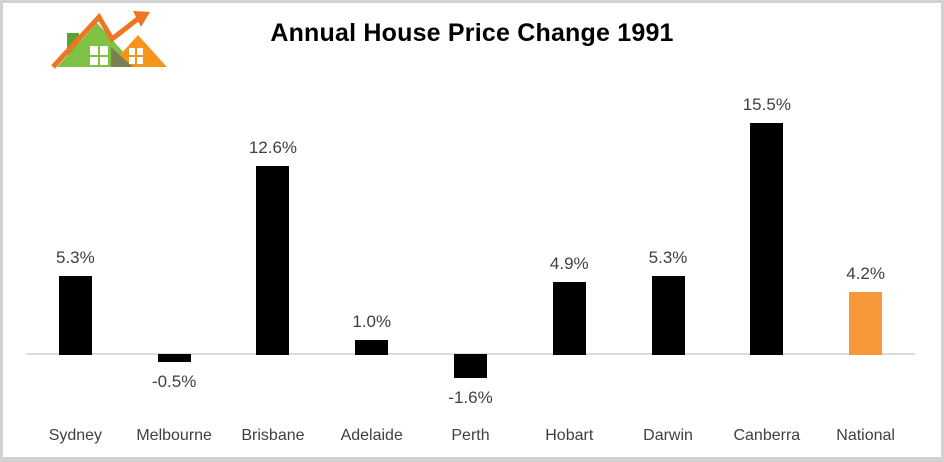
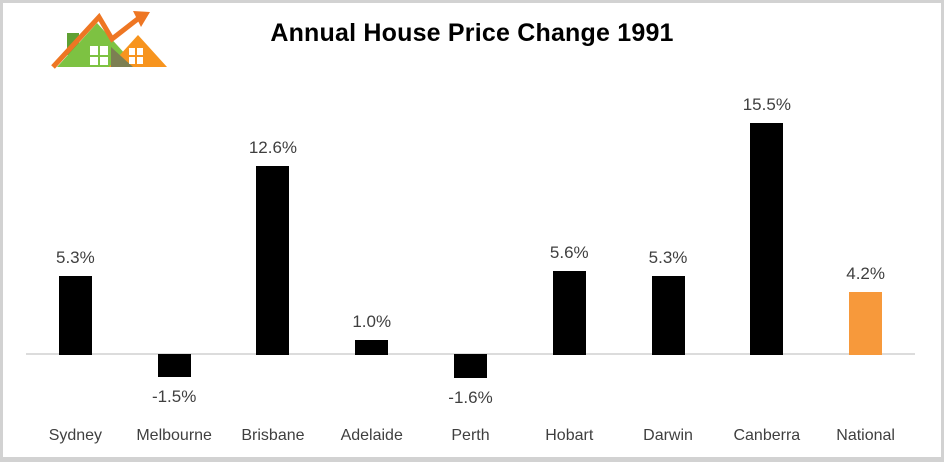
Melbourne: -0.5% -> -1.5%
Hobart: 4.9% -> 5.6%
